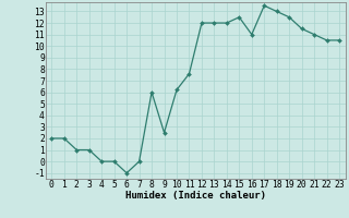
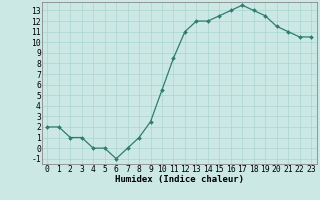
8: 6.0 -> 1.0
10: 6.2 -> 5.5
11: 7.6 -> 8.5
12: 12.0 -> 11.0
16: 11.0 -> 13.0
